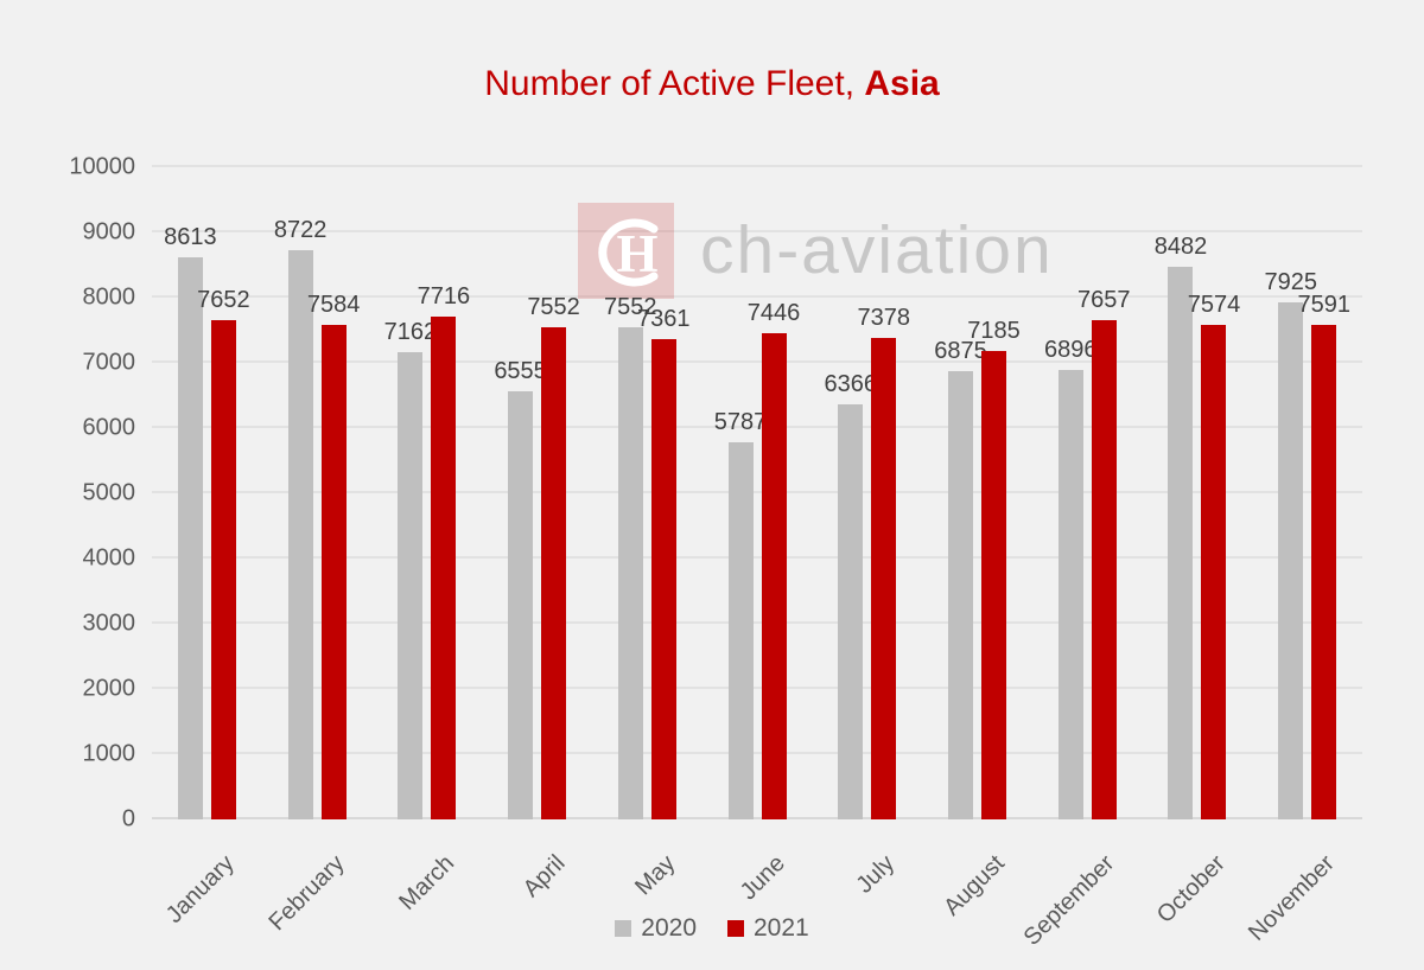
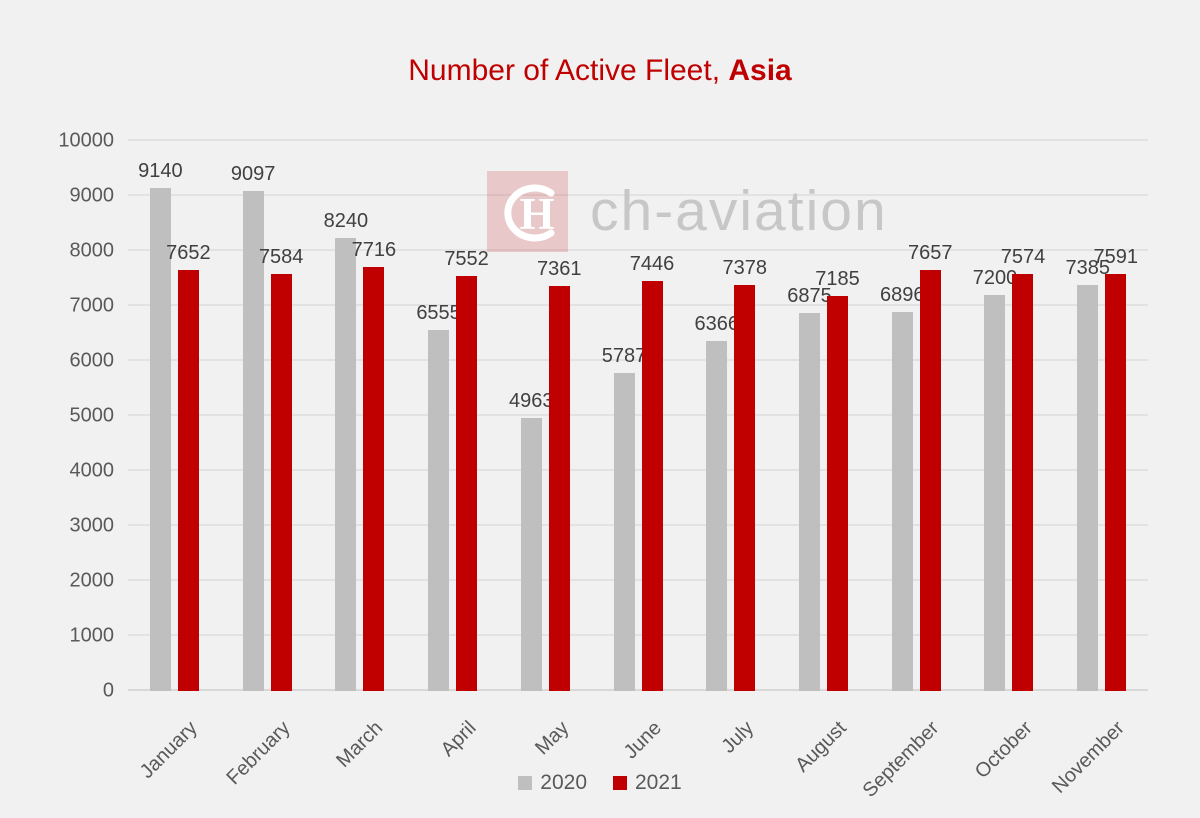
2020/January: 8613 -> 9140
2020/February: 8722 -> 9097
2020/March: 7162 -> 8240
2020/May: 7552 -> 4963
2020/October: 8482 -> 7200
2020/November: 7925 -> 7385
